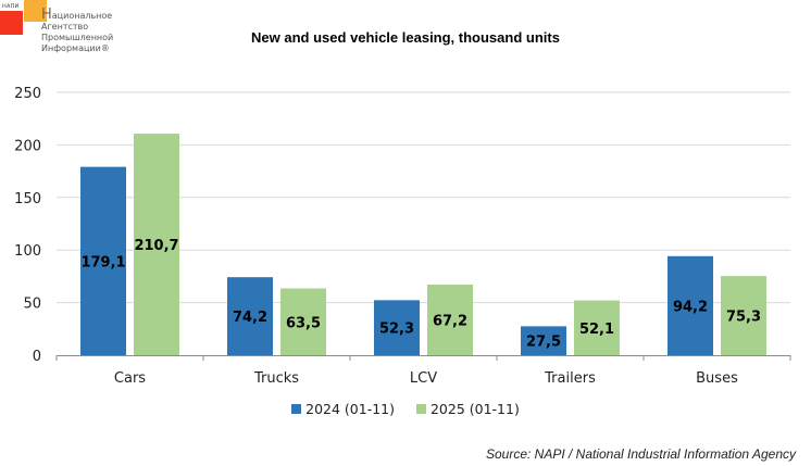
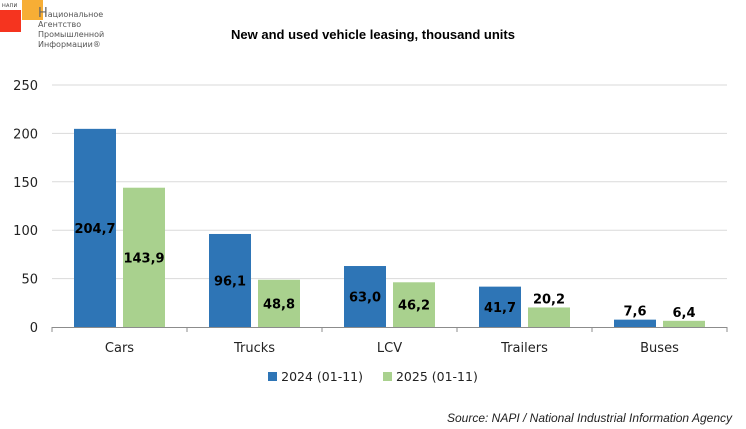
2024 (01-11)/Cars: 179,1 -> 204,7
2025 (01-11)/Cars: 210,7 -> 143,9
2024 (01-11)/Trucks: 74,2 -> 96,1
2025 (01-11)/Trucks: 63,5 -> 48,8
2024 (01-11)/LCV: 52,3 -> 63,0
2025 (01-11)/LCV: 67,2 -> 46,2
2024 (01-11)/Trailers: 27,5 -> 41,7
2025 (01-11)/Trailers: 52,1 -> 20,2
2024 (01-11)/Buses: 94,2 -> 7,6
2025 (01-11)/Buses: 75,3 -> 6,4
